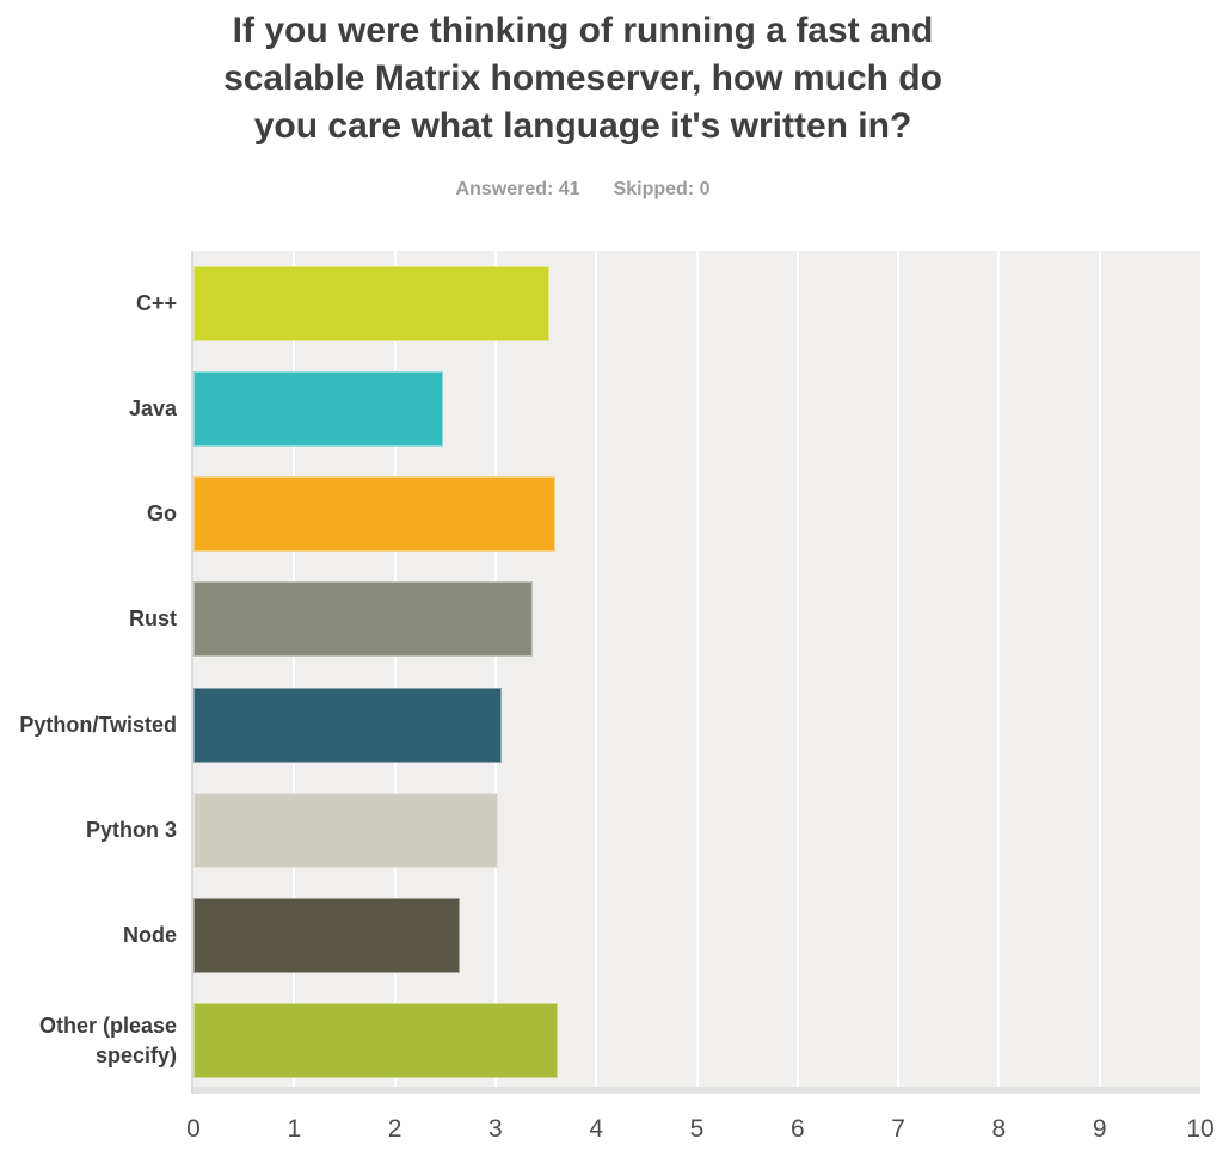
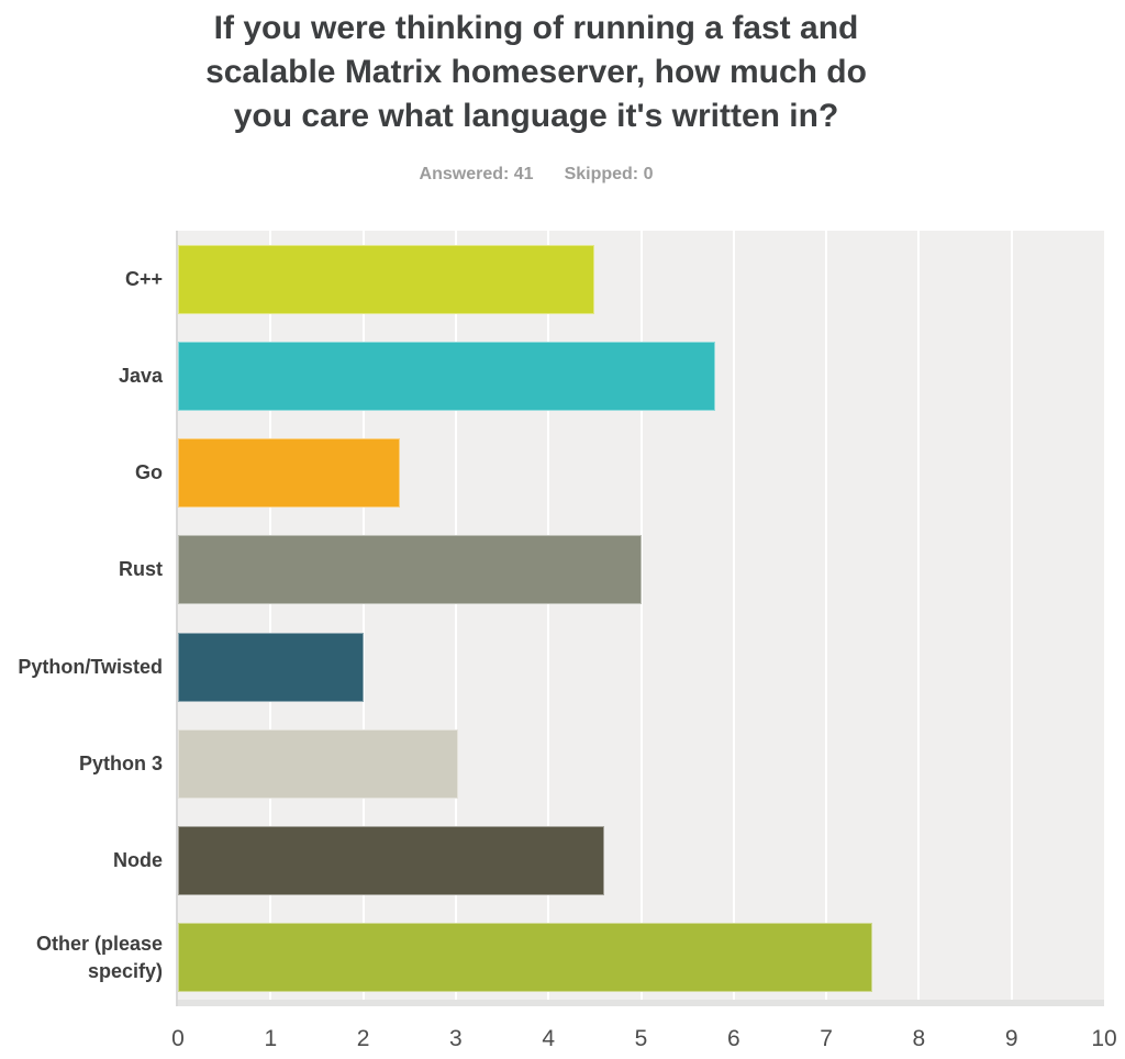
C++: 3.5 -> 4.5
Java: 2.5 -> 5.8
Go: 3.6 -> 2.4
Rust: 3.4 -> 5.0
Python/Twisted: 3.1 -> 2.0
Node: 2.6 -> 4.6
Other (please specify): 3.6 -> 7.5
